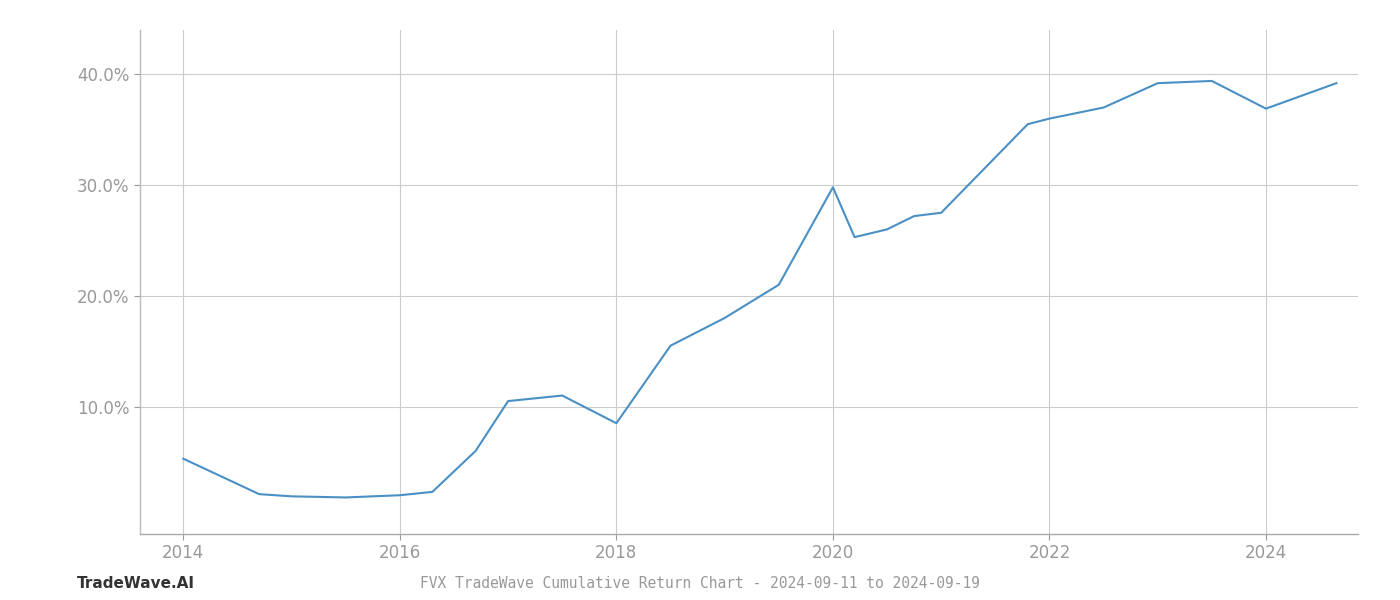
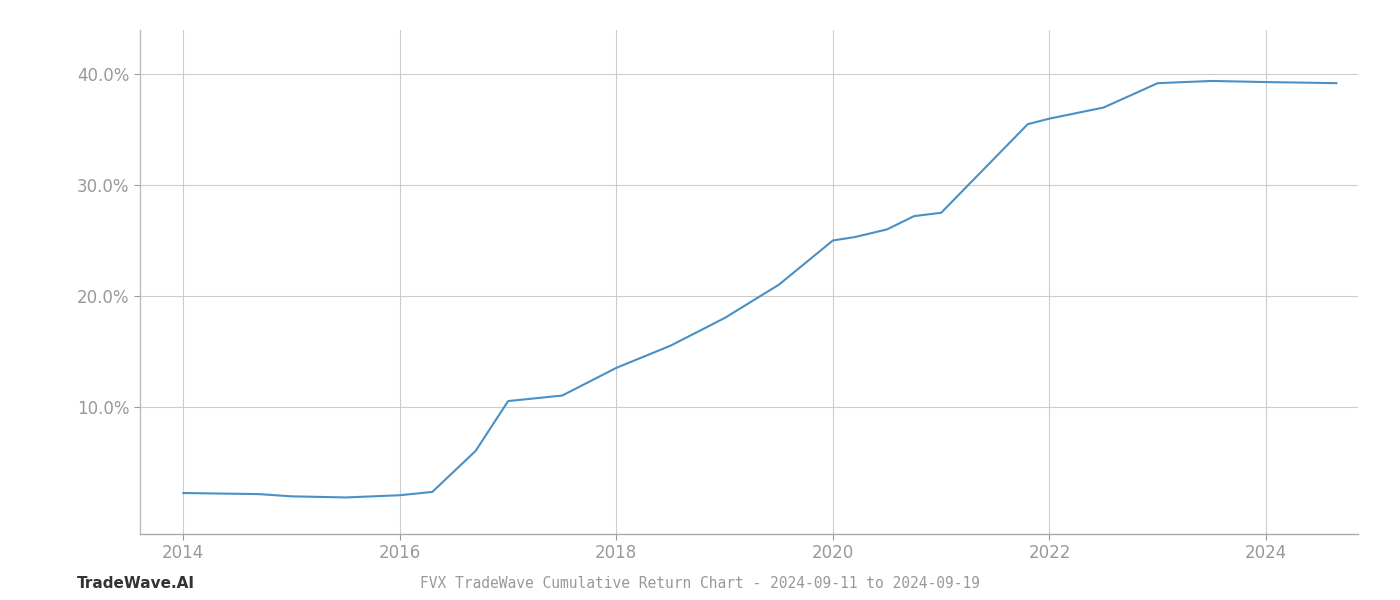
2014: 5.3% -> 2.2%
2018: 8.5% -> 13.5%
2020: 29.8% -> 25.0%
2024: 36.9% -> 39.3%
